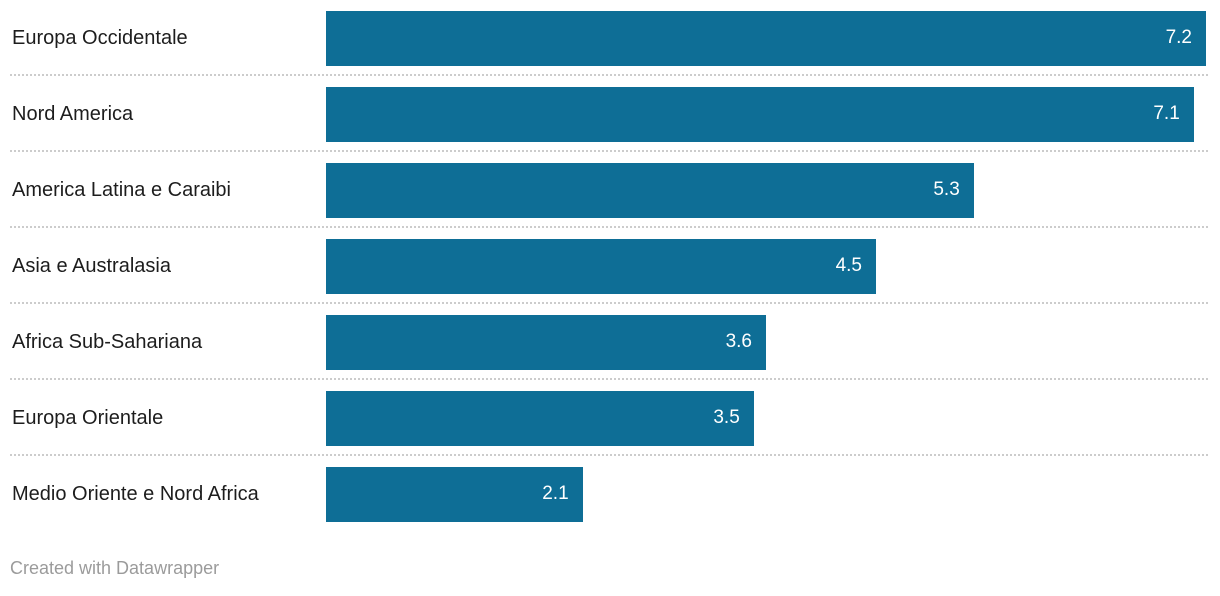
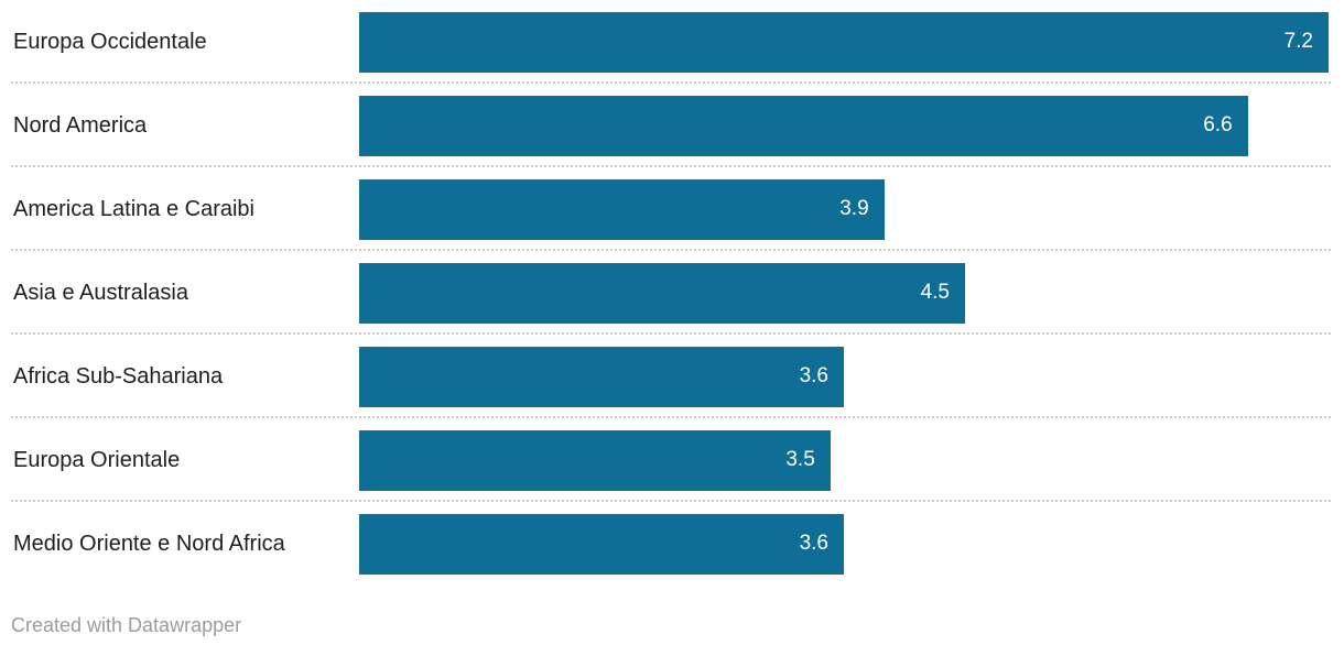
Nord America: 7.1 -> 6.6
America Latina e Caraibi: 5.3 -> 3.9
Medio Oriente e Nord Africa: 2.1 -> 3.6
